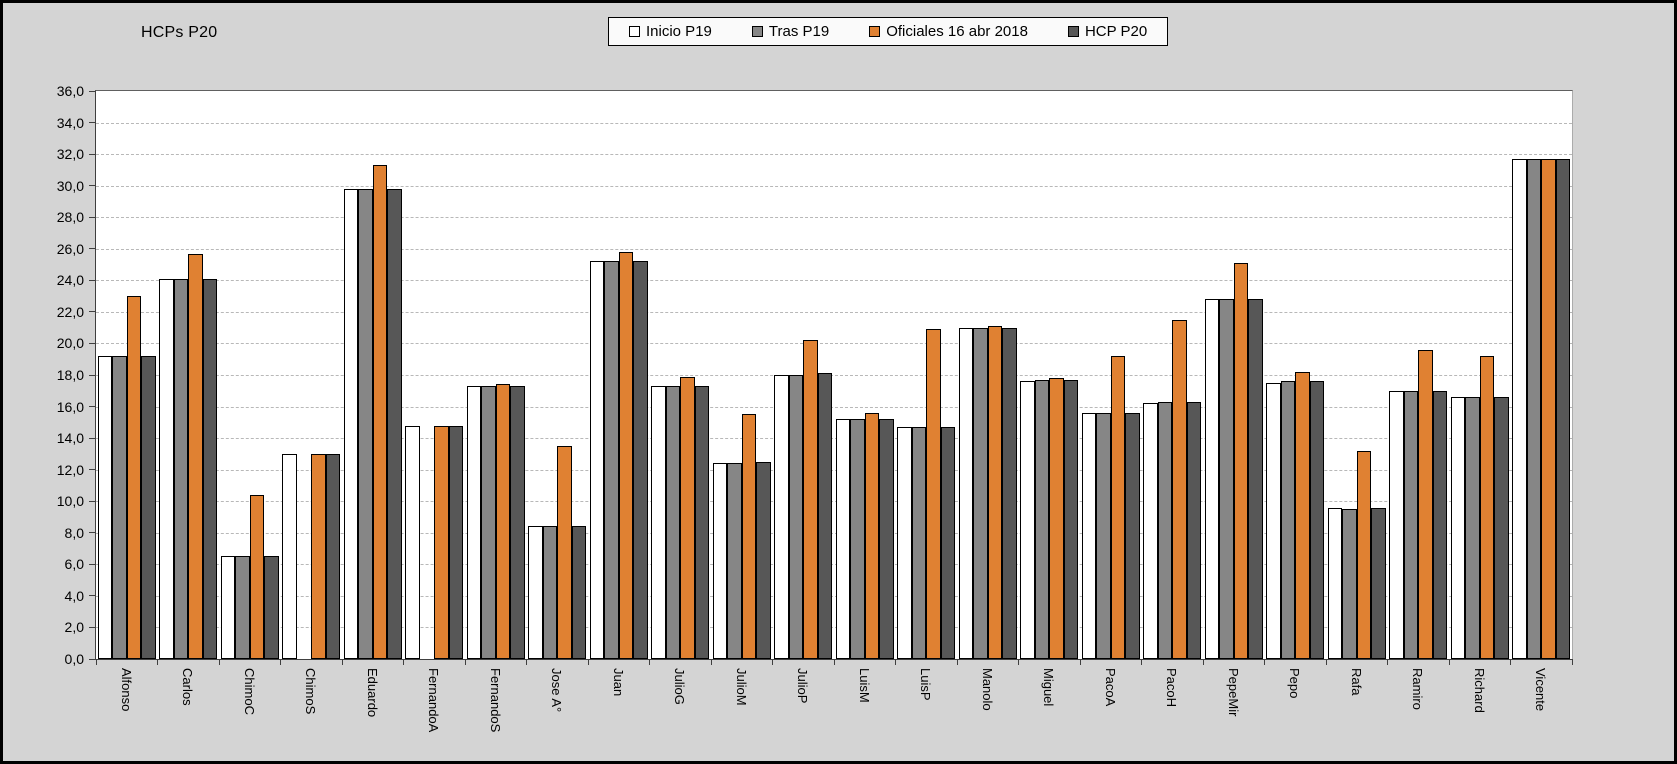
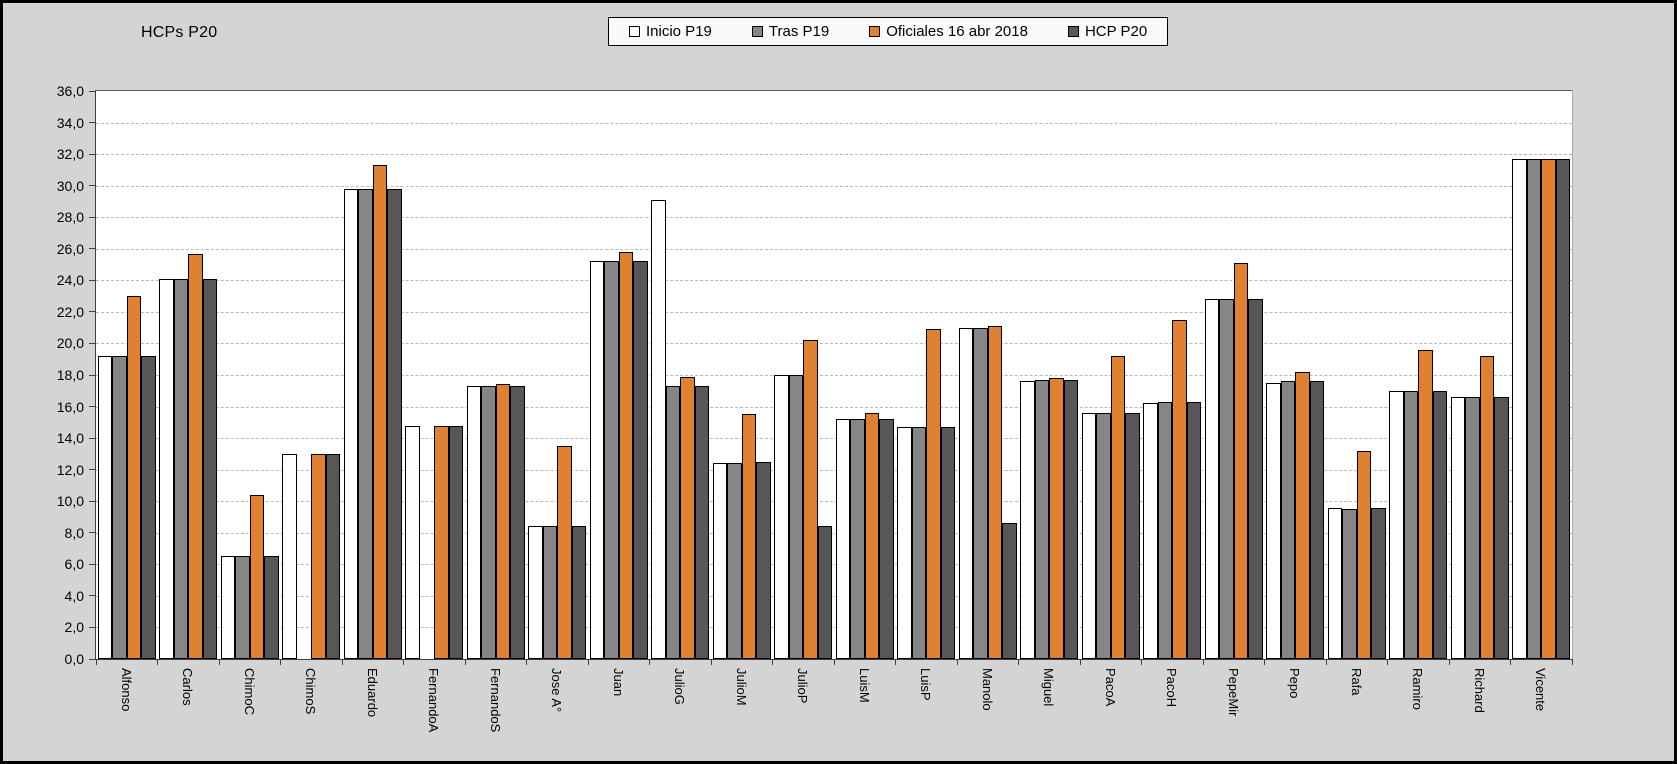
Inicio P19/JulioG: 17,3 -> 29,1
HCP P20/JulioP: 18,1 -> 8,4
HCP P20/Manolo: 21,0 -> 8,6
